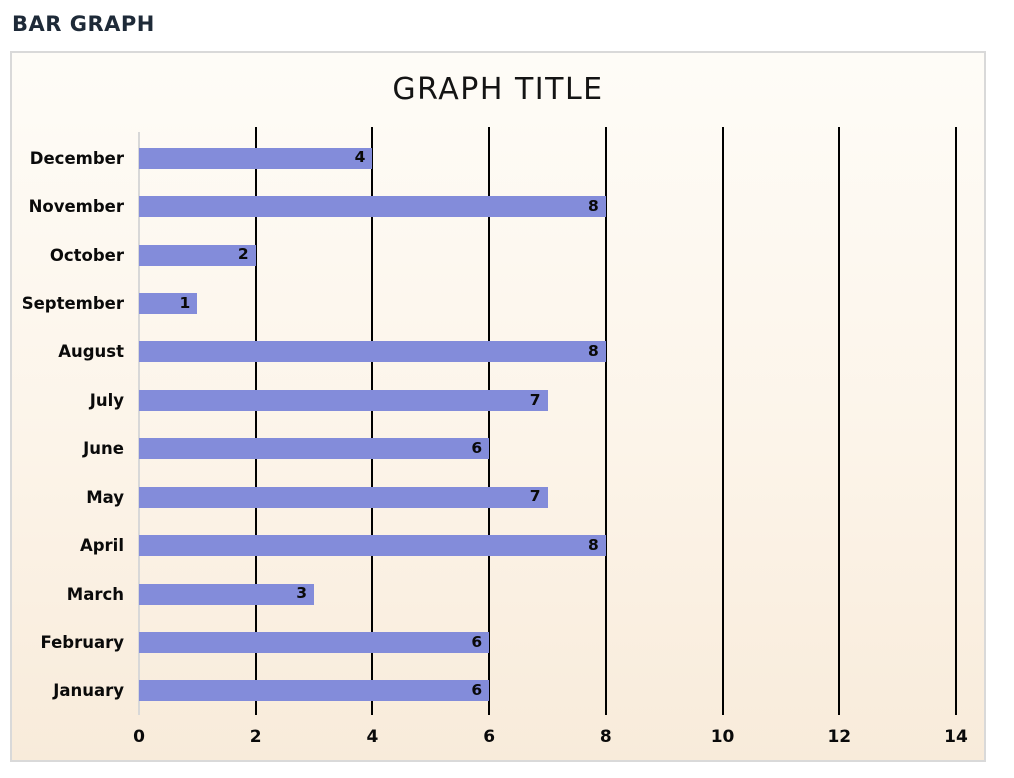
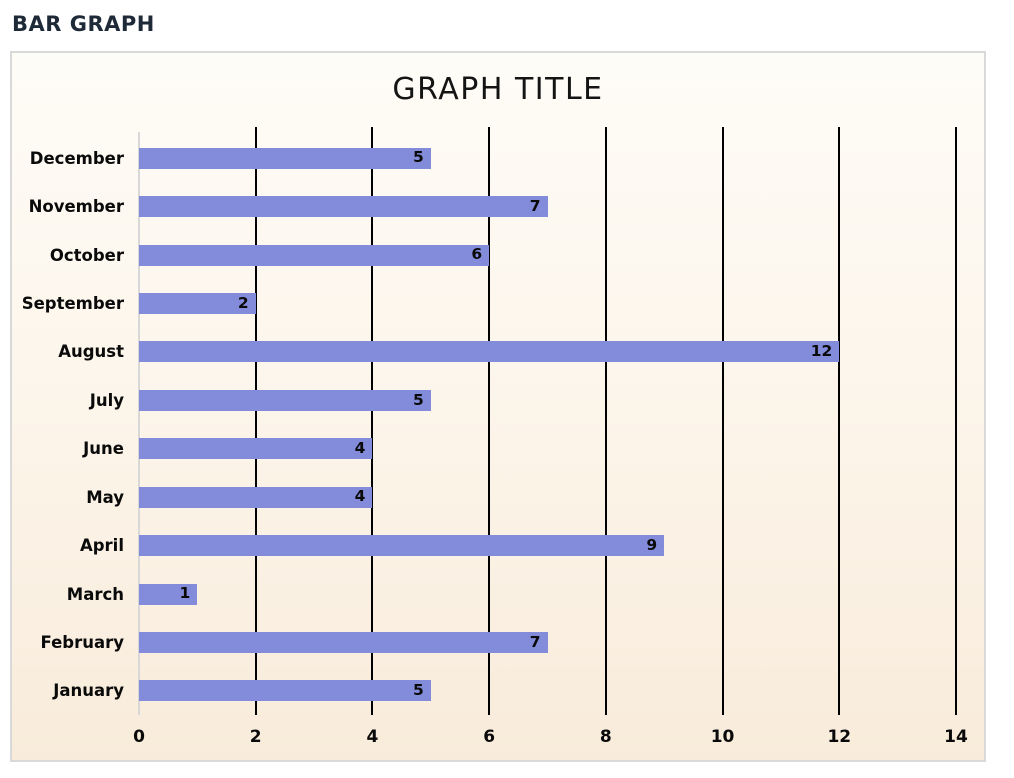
December: 4 -> 5
November: 8 -> 7
October: 2 -> 6
September: 1 -> 2
August: 8 -> 12
July: 7 -> 5
June: 6 -> 4
May: 7 -> 4
April: 8 -> 9
March: 3 -> 1
February: 6 -> 7
January: 6 -> 5
